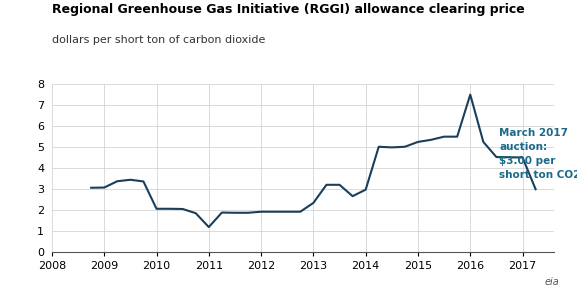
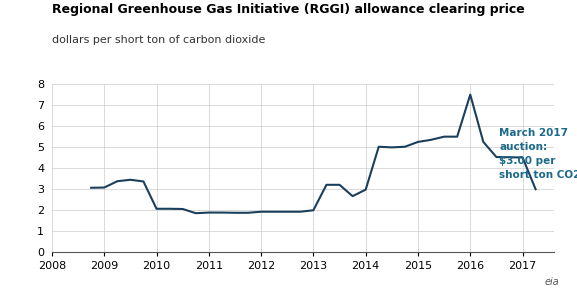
2011: 1.20 -> 1.89
2013: 2.35 -> 2.00
